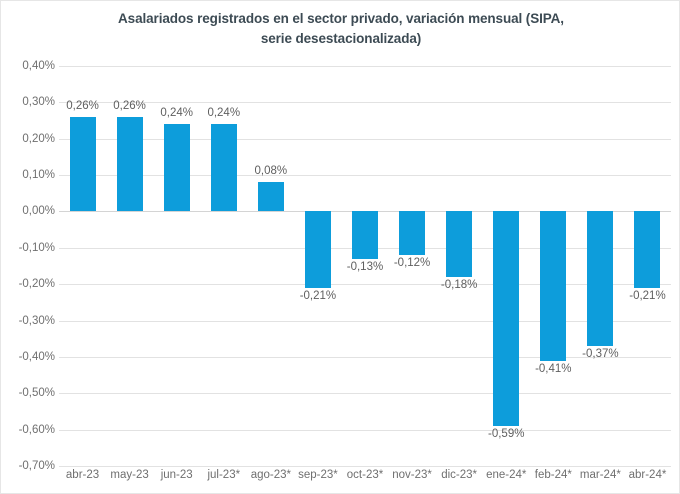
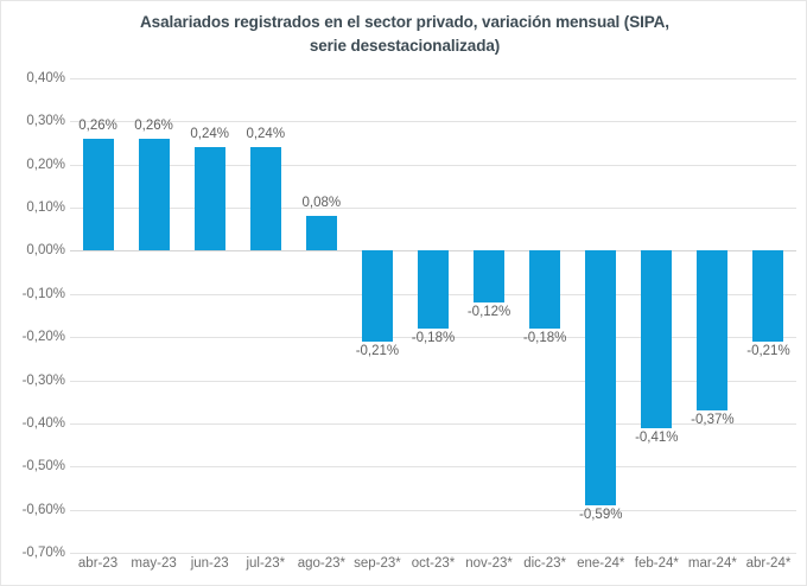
oct-23*: -0,13% -> -0,18%
